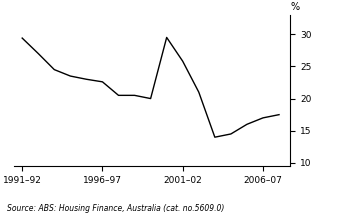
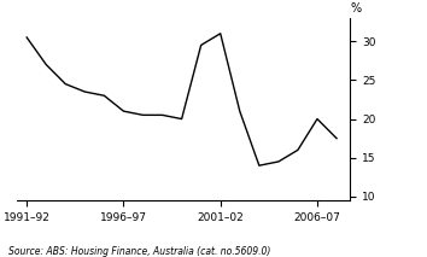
1991–92: 29.4 -> 30.5
1996–97: 22.6 -> 21.0
2001–02: 25.8 -> 31.0
2006–07: 17.0 -> 20.0
